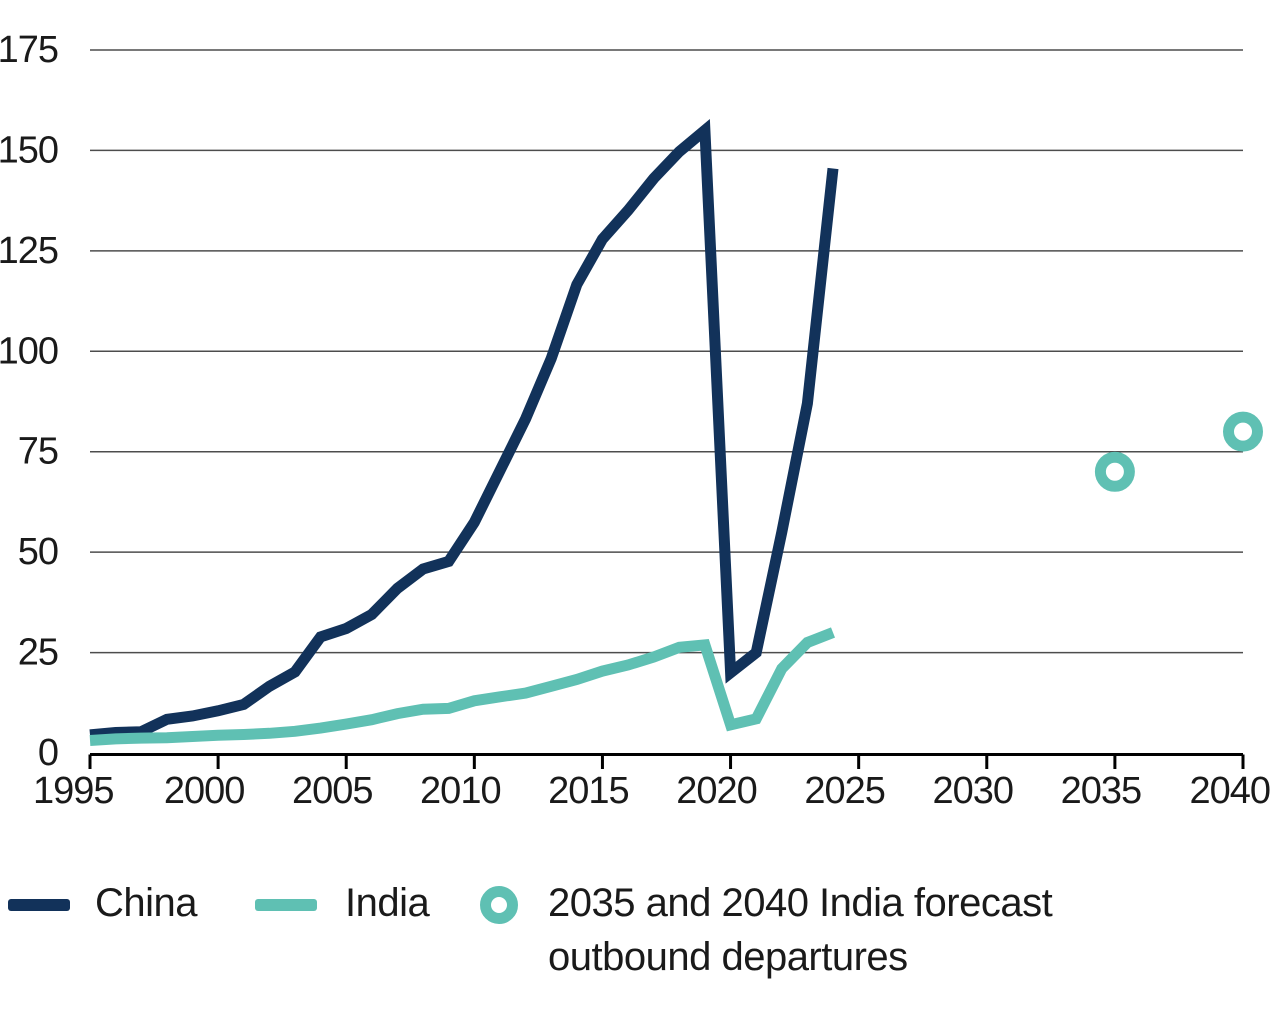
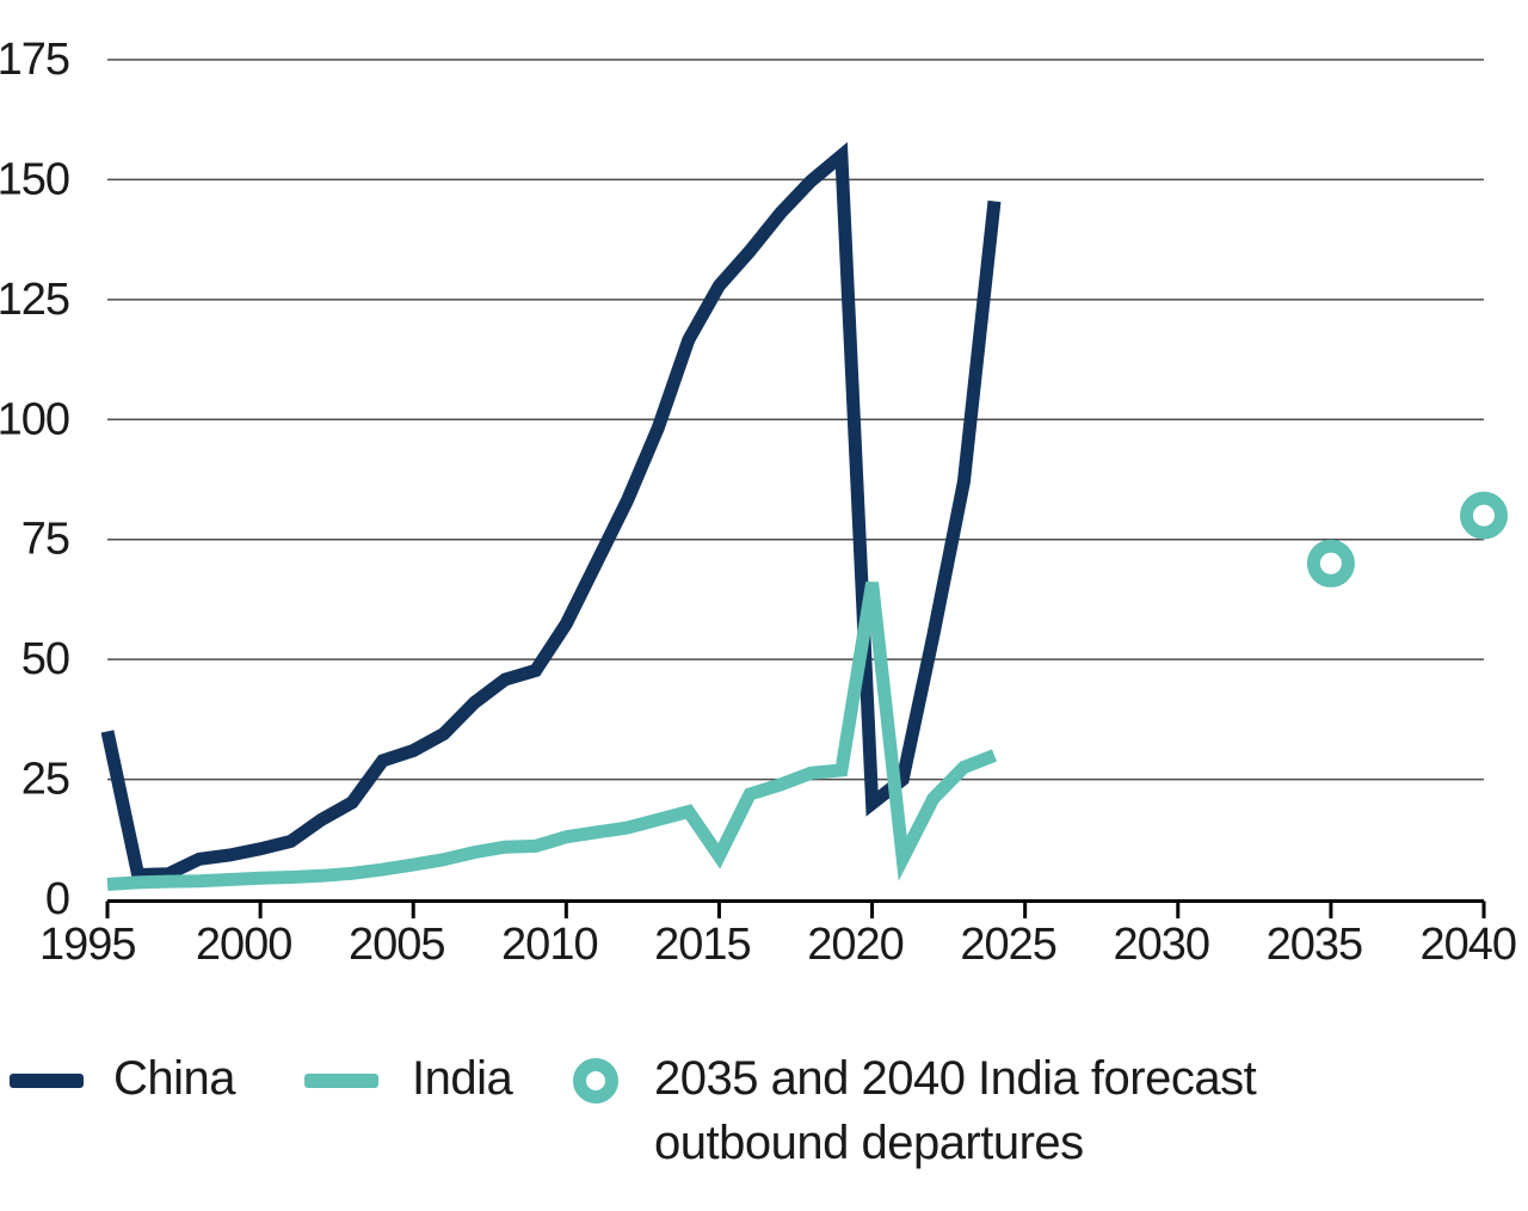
China/1995: 4 -> 35
India/2015: 20 -> 9
India/2020: 7 -> 66
